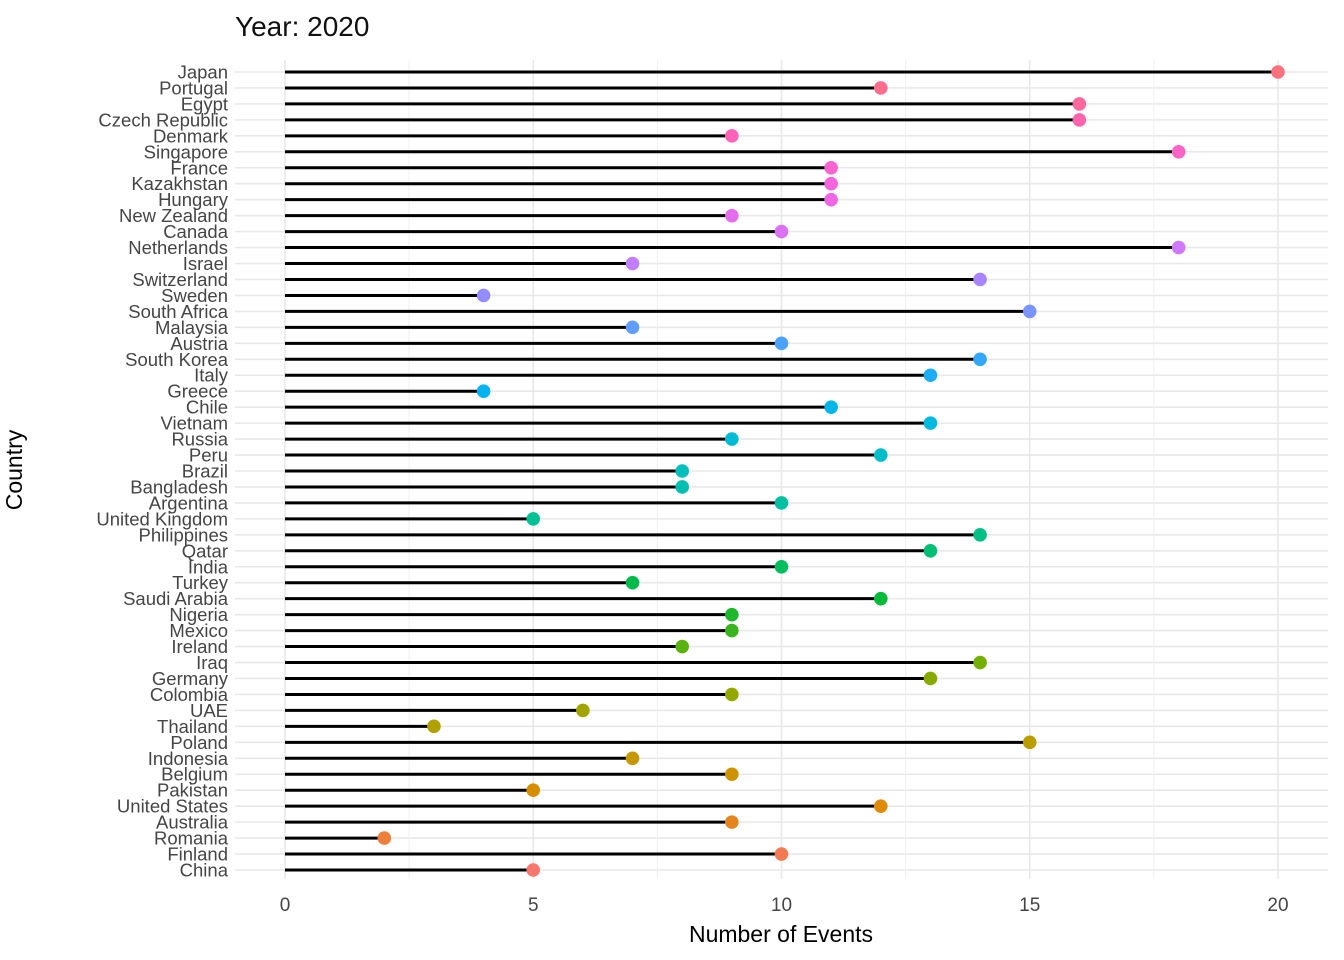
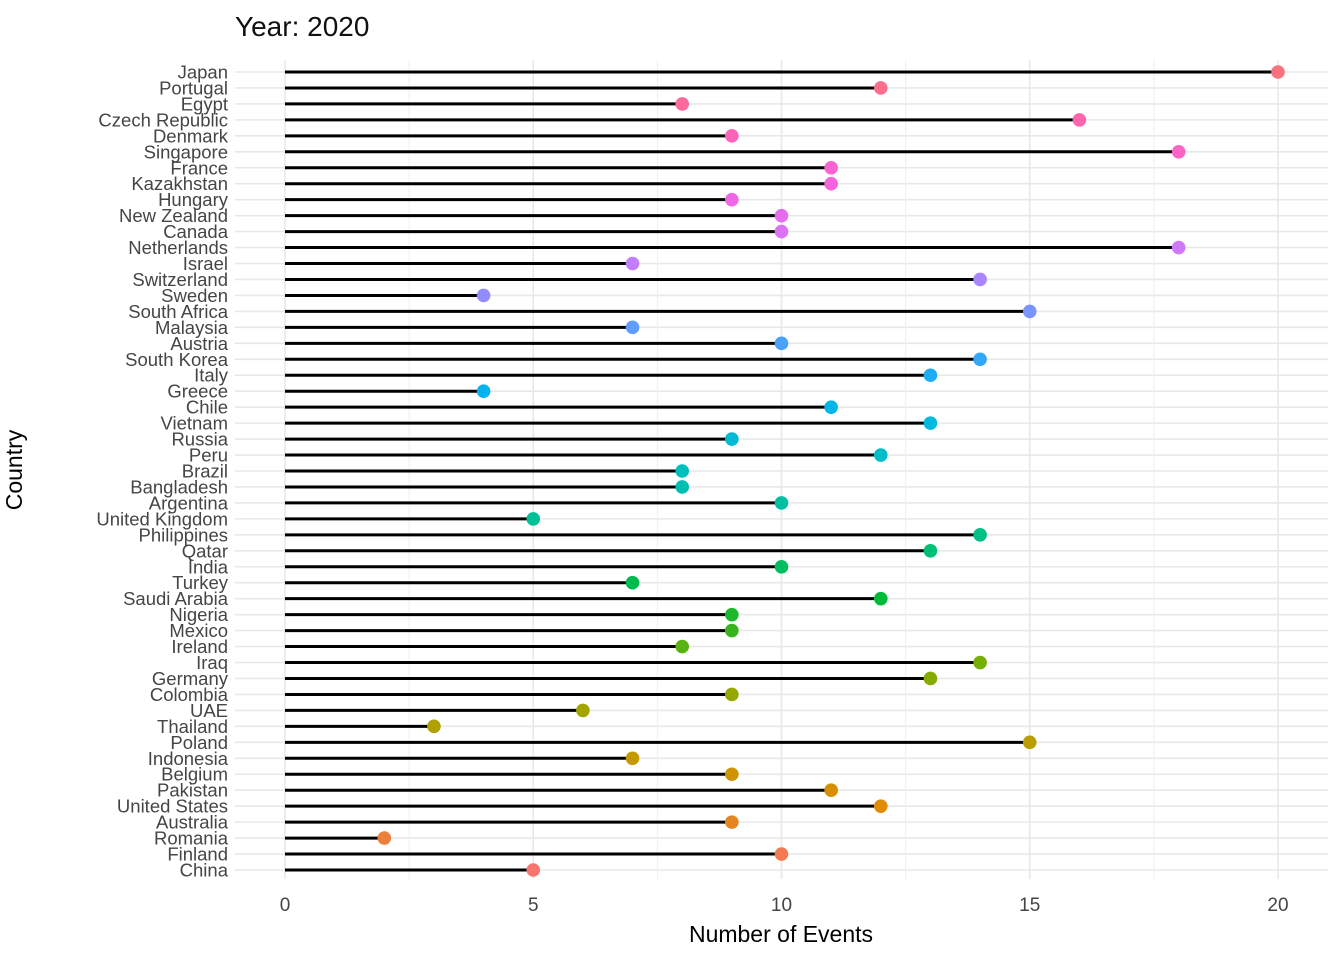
Egypt: 16 -> 8
Hungary: 11 -> 9
New Zealand: 9 -> 10
Pakistan: 5 -> 11
